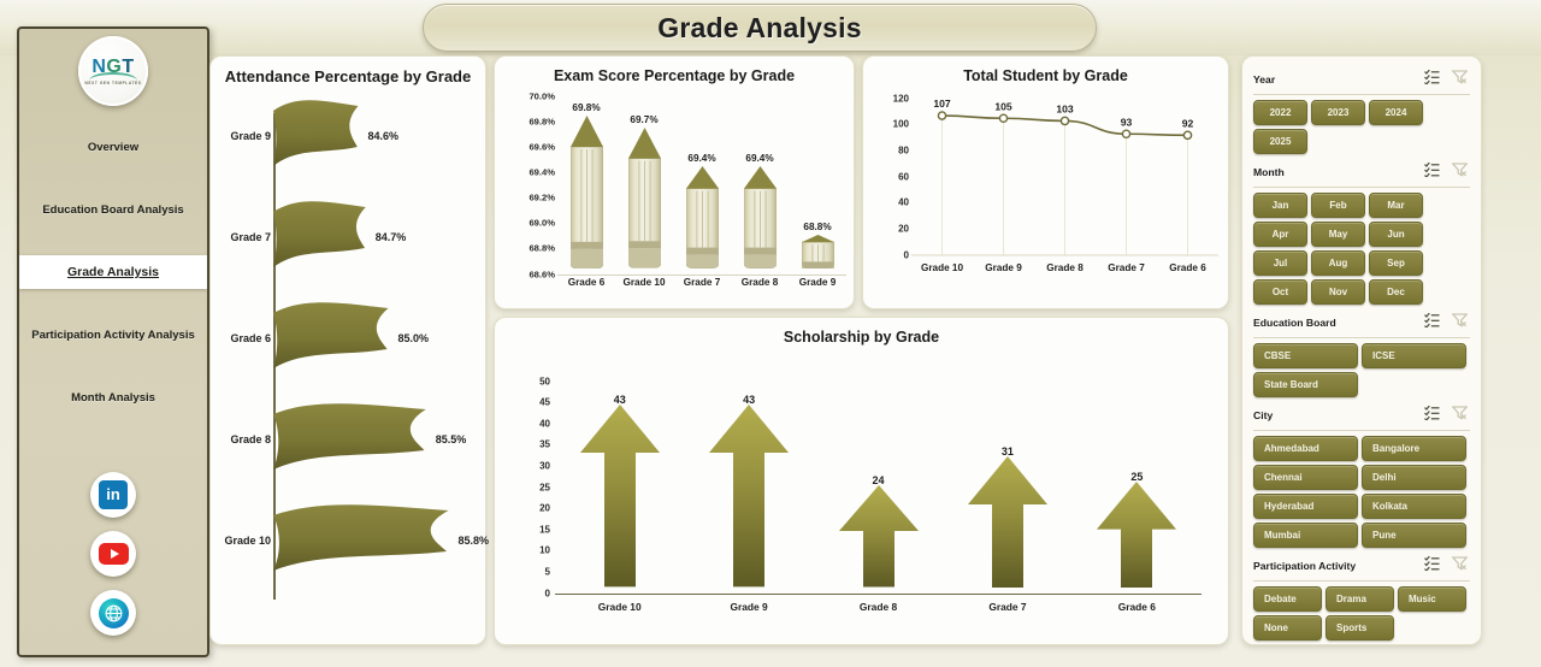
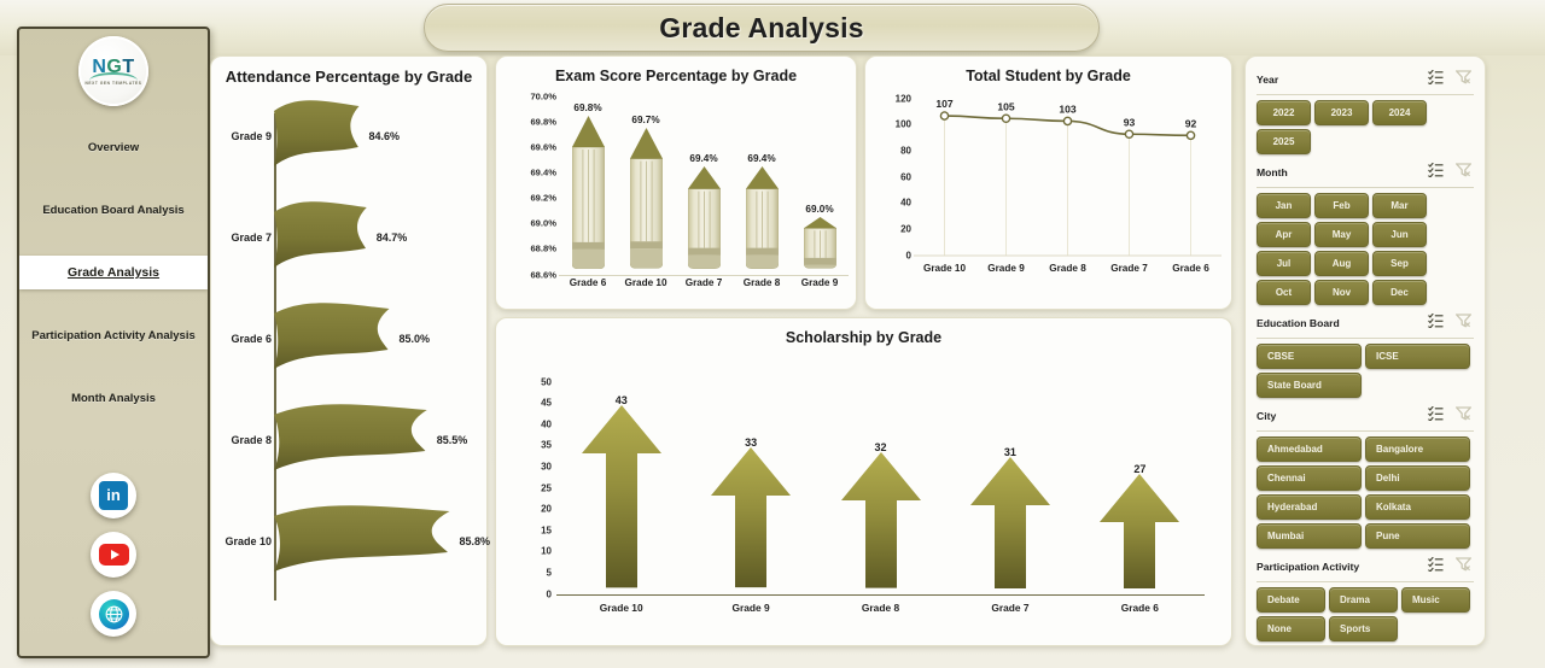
Exam Score Percentage by Grade/Grade 9: 68.8% -> 69.0%
Scholarship by Grade/Grade 9: 43 -> 33
Scholarship by Grade/Grade 8: 24 -> 32
Scholarship by Grade/Grade 6: 25 -> 27
